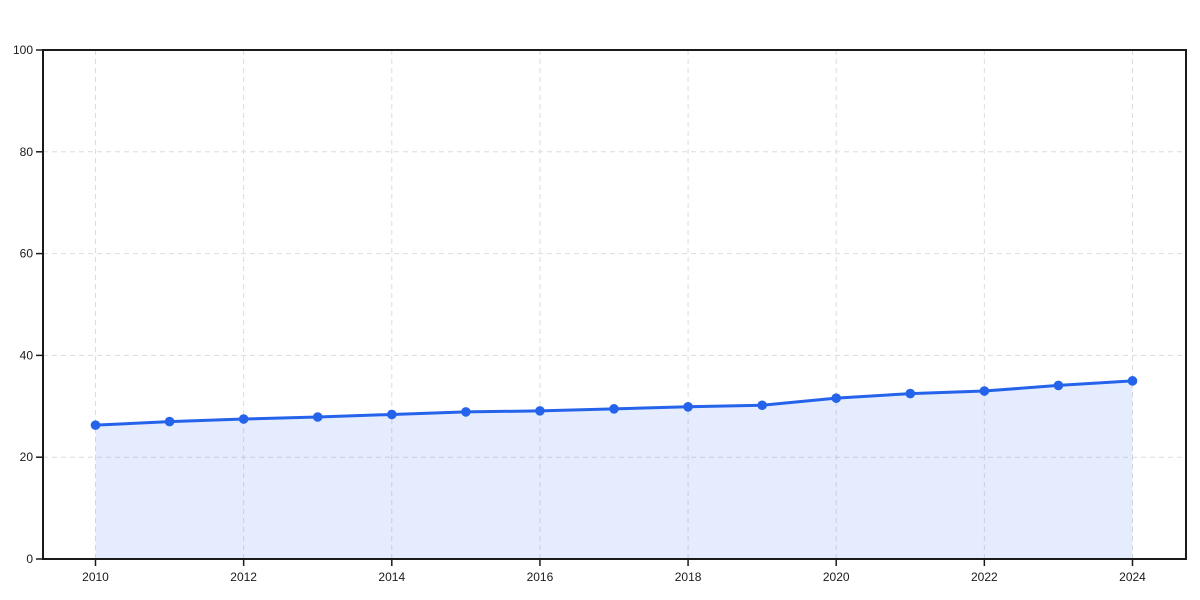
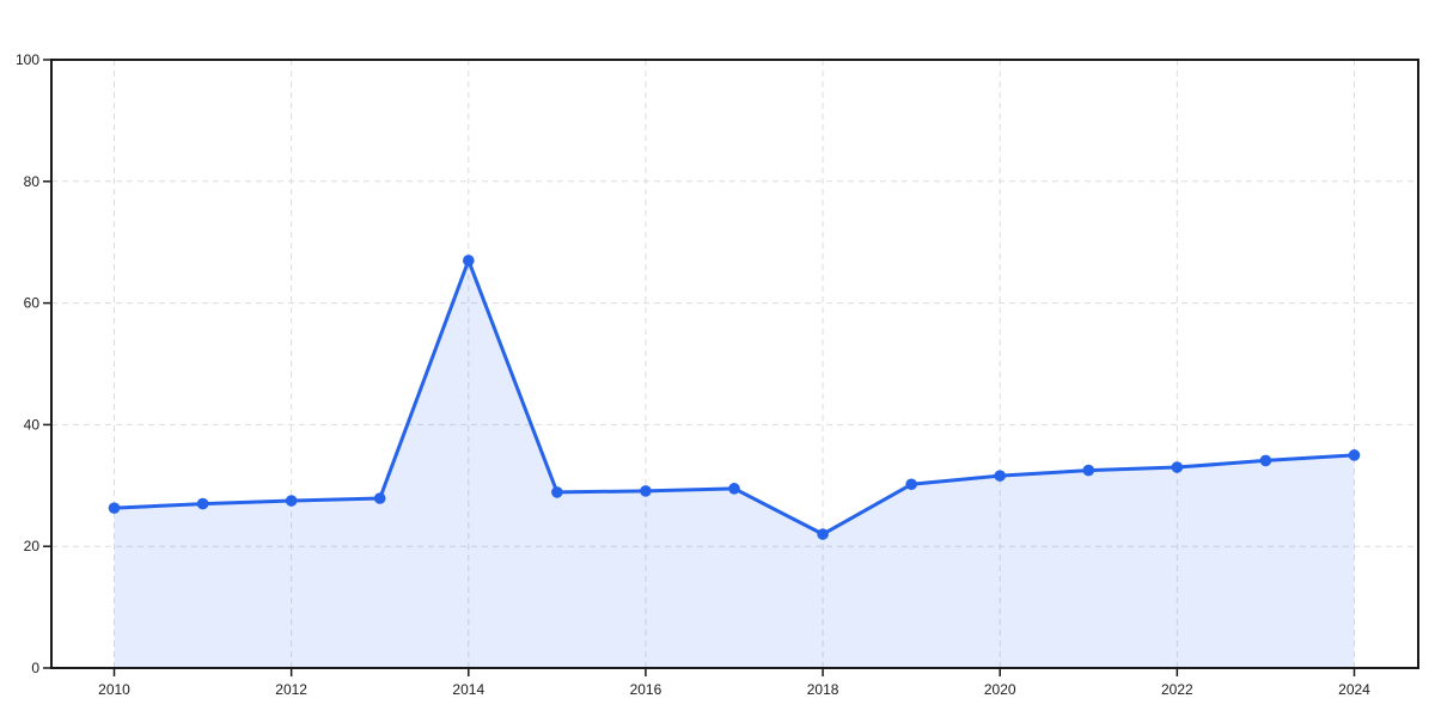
2014: 28 -> 67
2018: 30 -> 22
